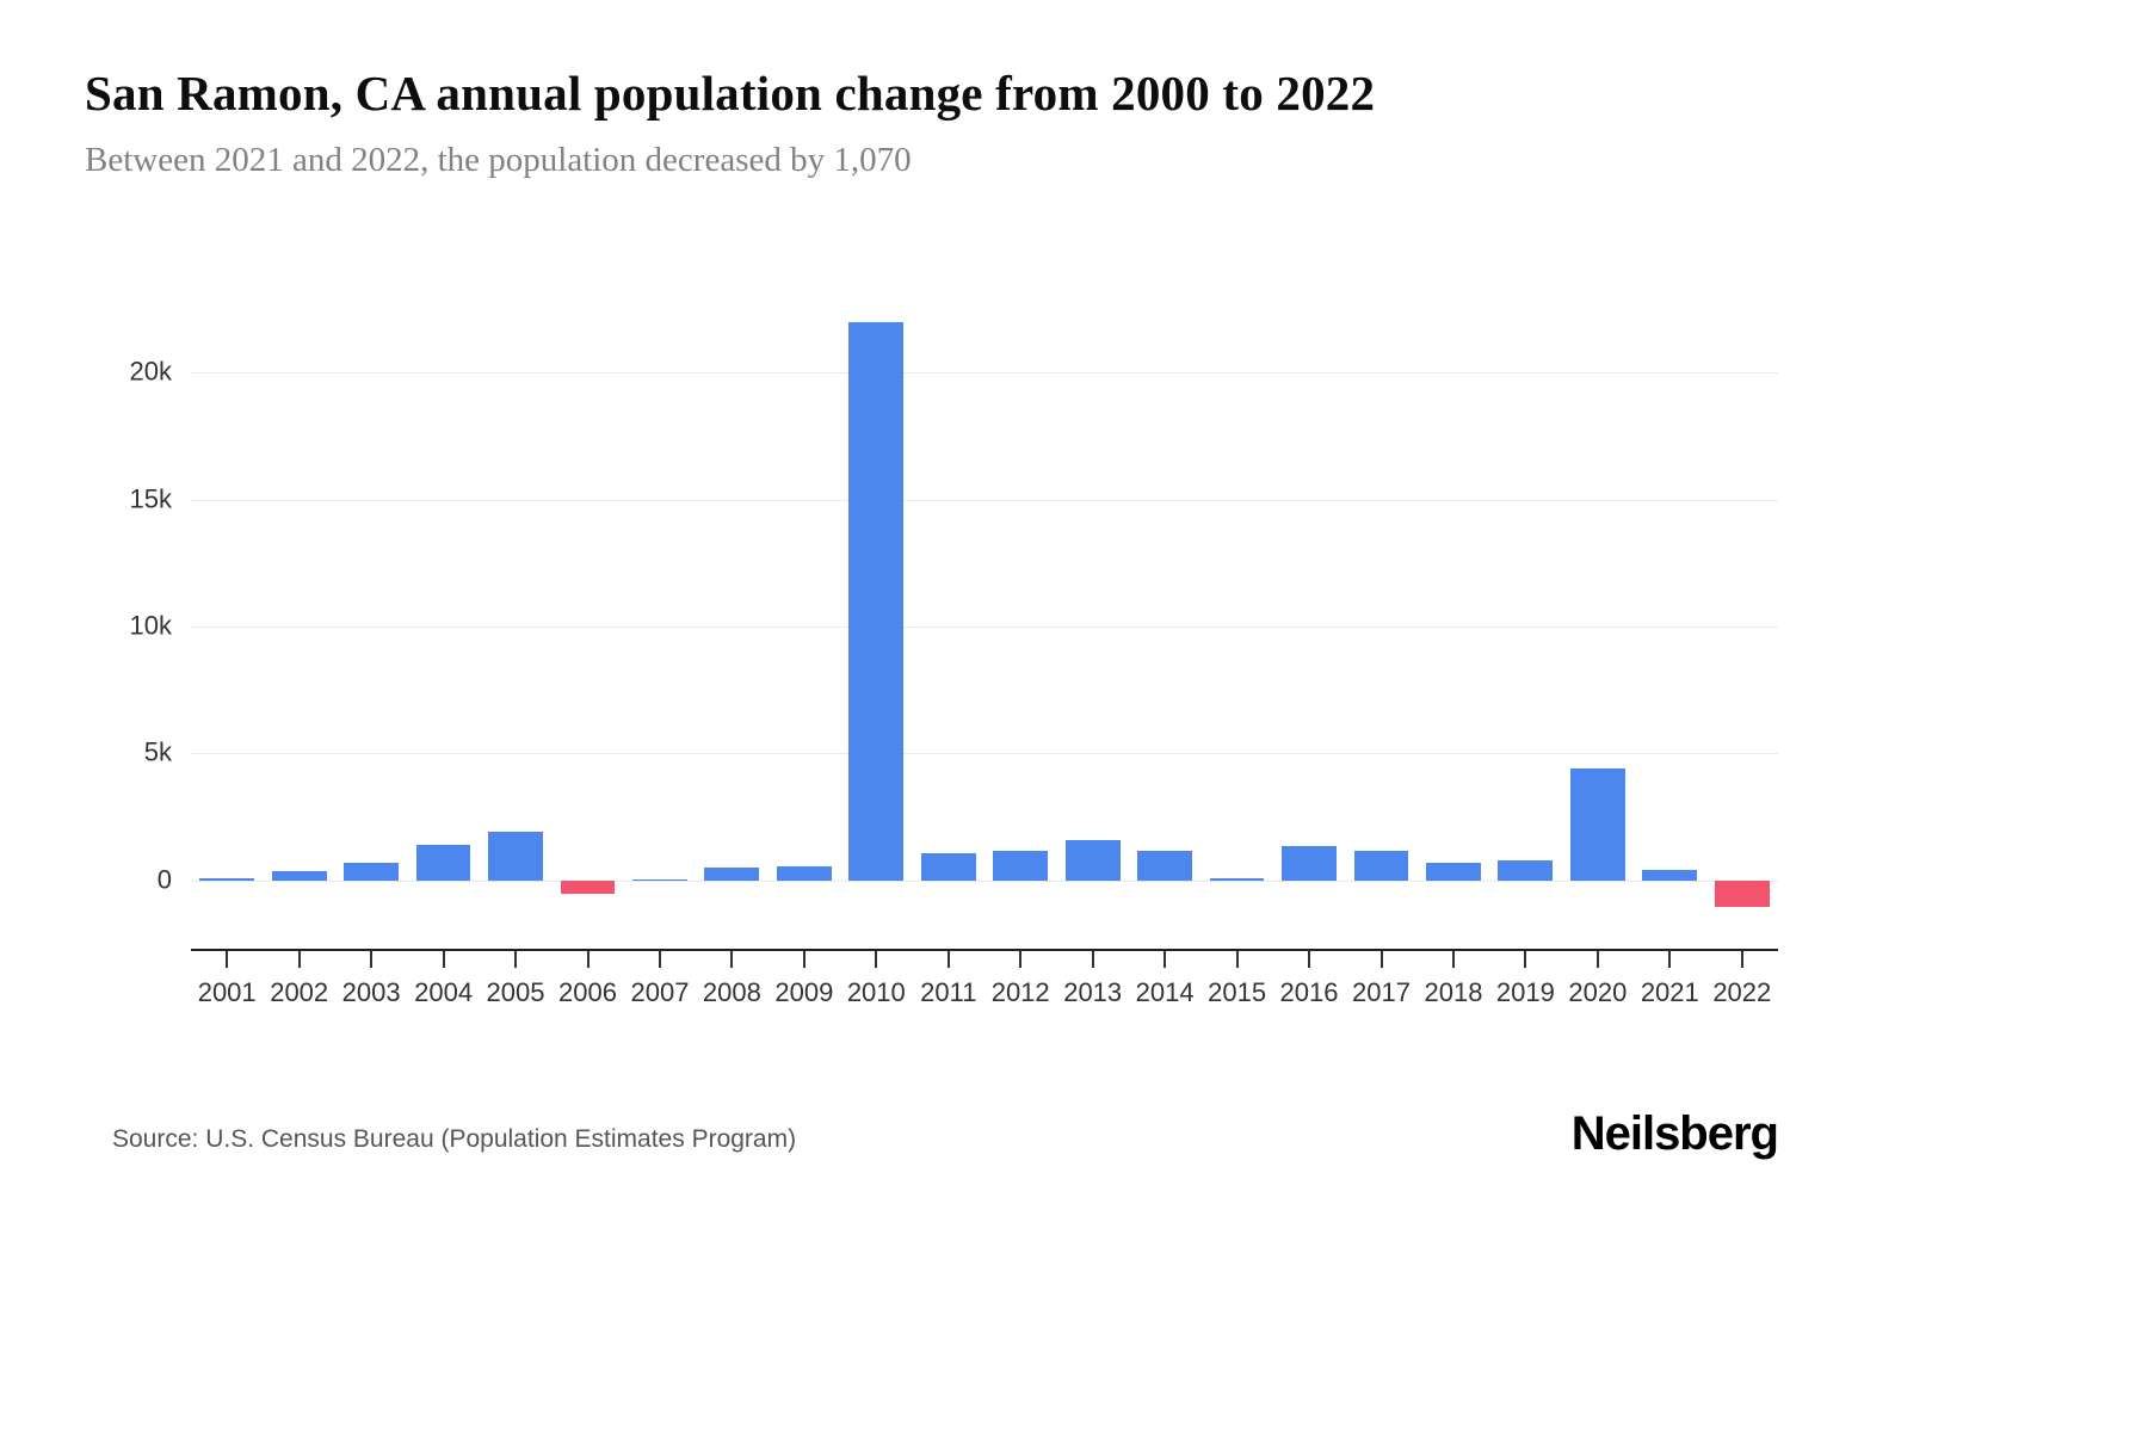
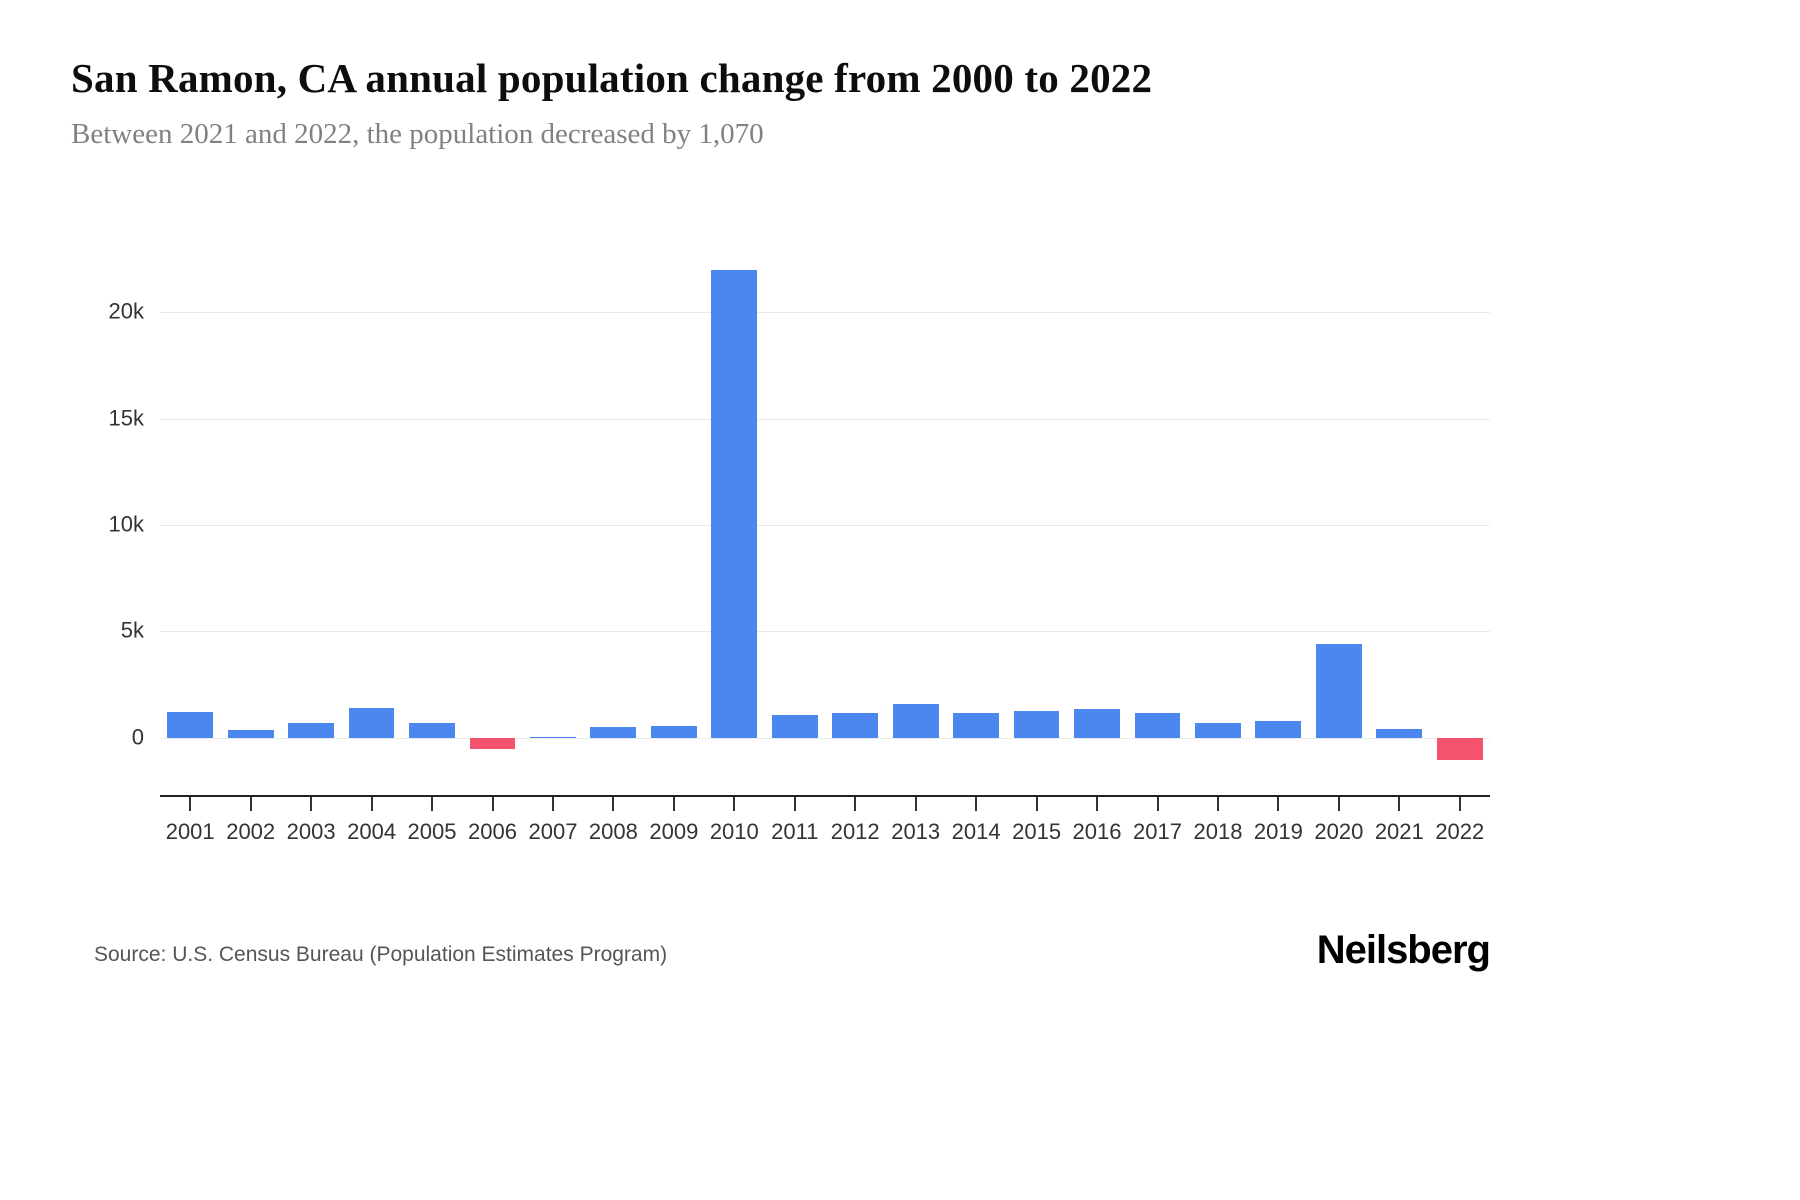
2001: 0.1k -> 1.2k
2005: 1.9k -> 0.7k
2015: 0.1k -> 1.2k
